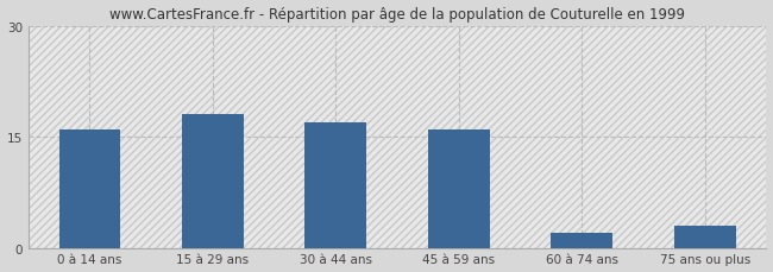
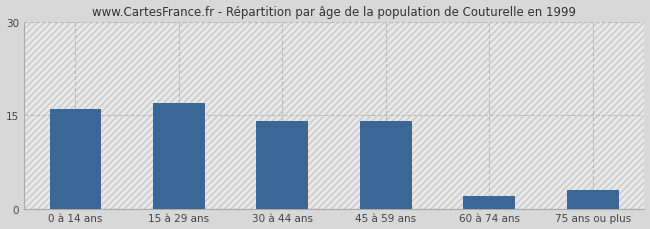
15 à 29 ans: 18 -> 17
30 à 44 ans: 17 -> 14
45 à 59 ans: 16 -> 14
